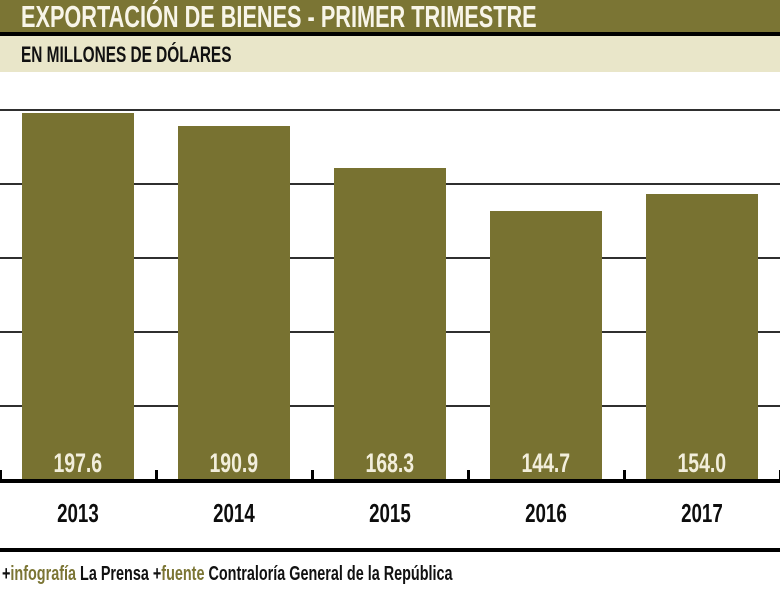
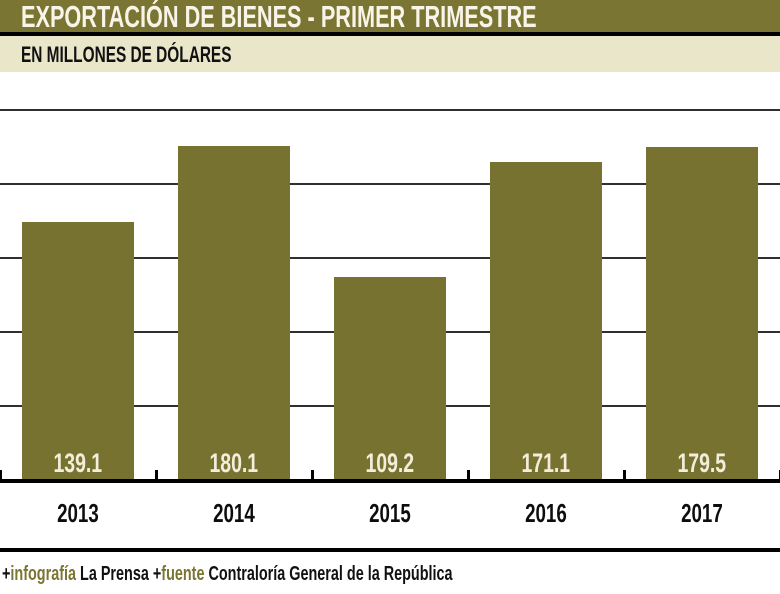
2013: 197.6 -> 139.1
2014: 190.9 -> 180.1
2015: 168.3 -> 109.2
2016: 144.7 -> 171.1
2017: 154.0 -> 179.5
